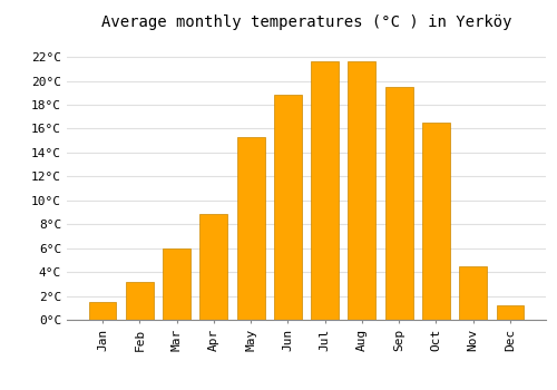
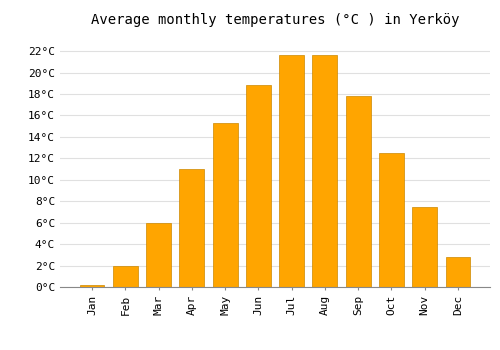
Jan: 1.5°C -> 0.2°C
Feb: 3.2°C -> 2.0°C
Apr: 8.9°C -> 11.0°C
Sep: 19.5°C -> 17.8°C
Oct: 16.5°C -> 12.5°C
Nov: 4.5°C -> 7.5°C
Dec: 1.2°C -> 2.8°C
